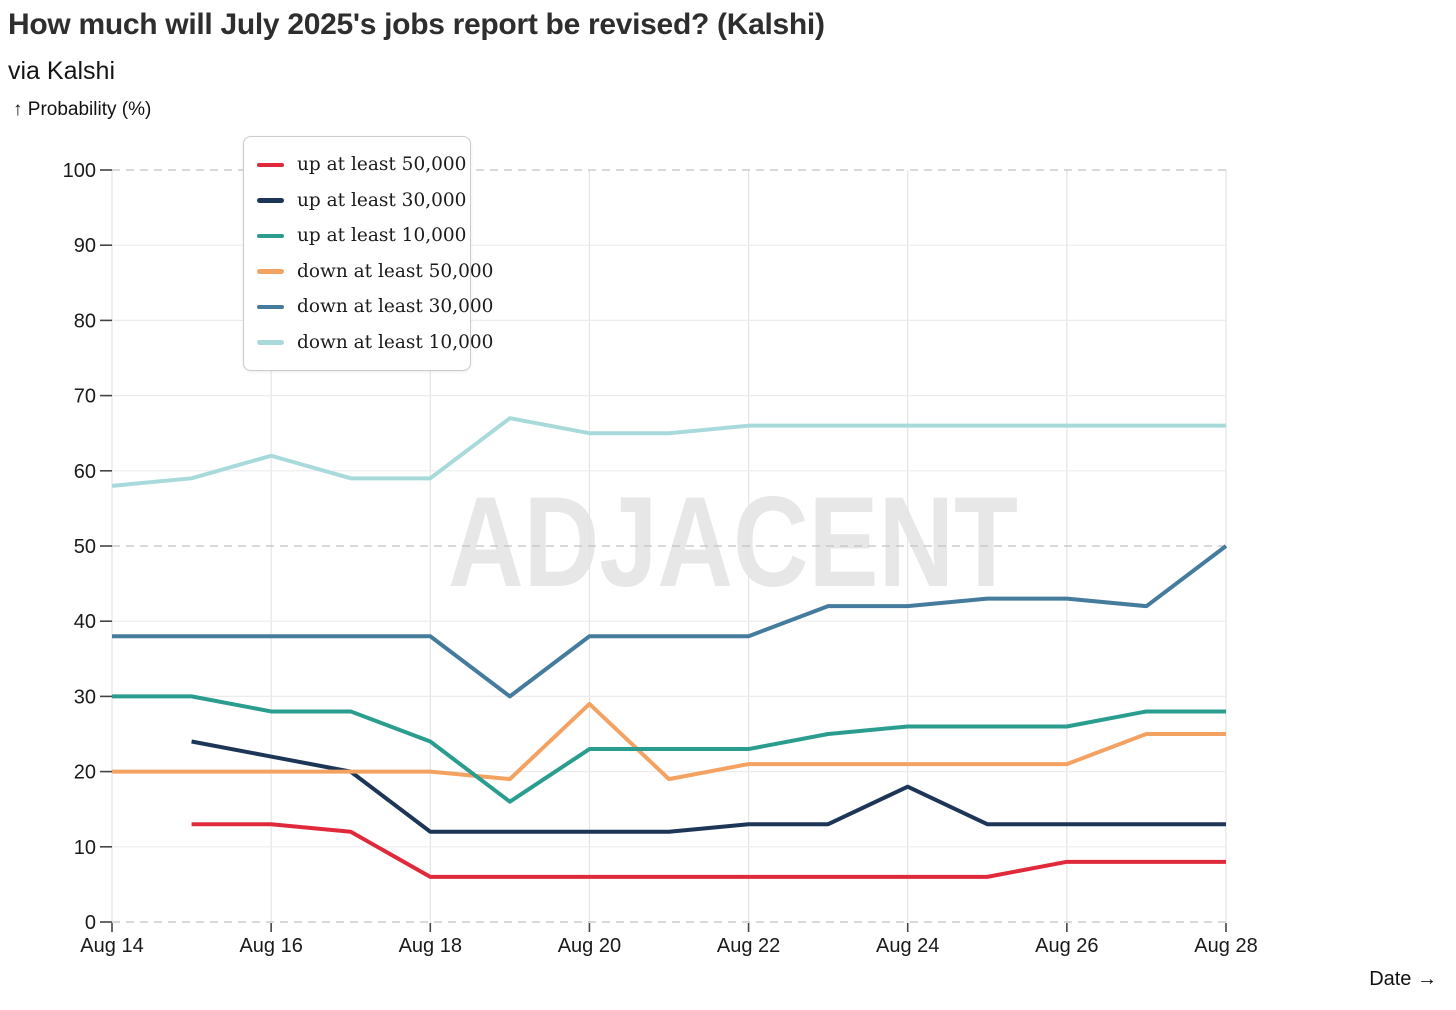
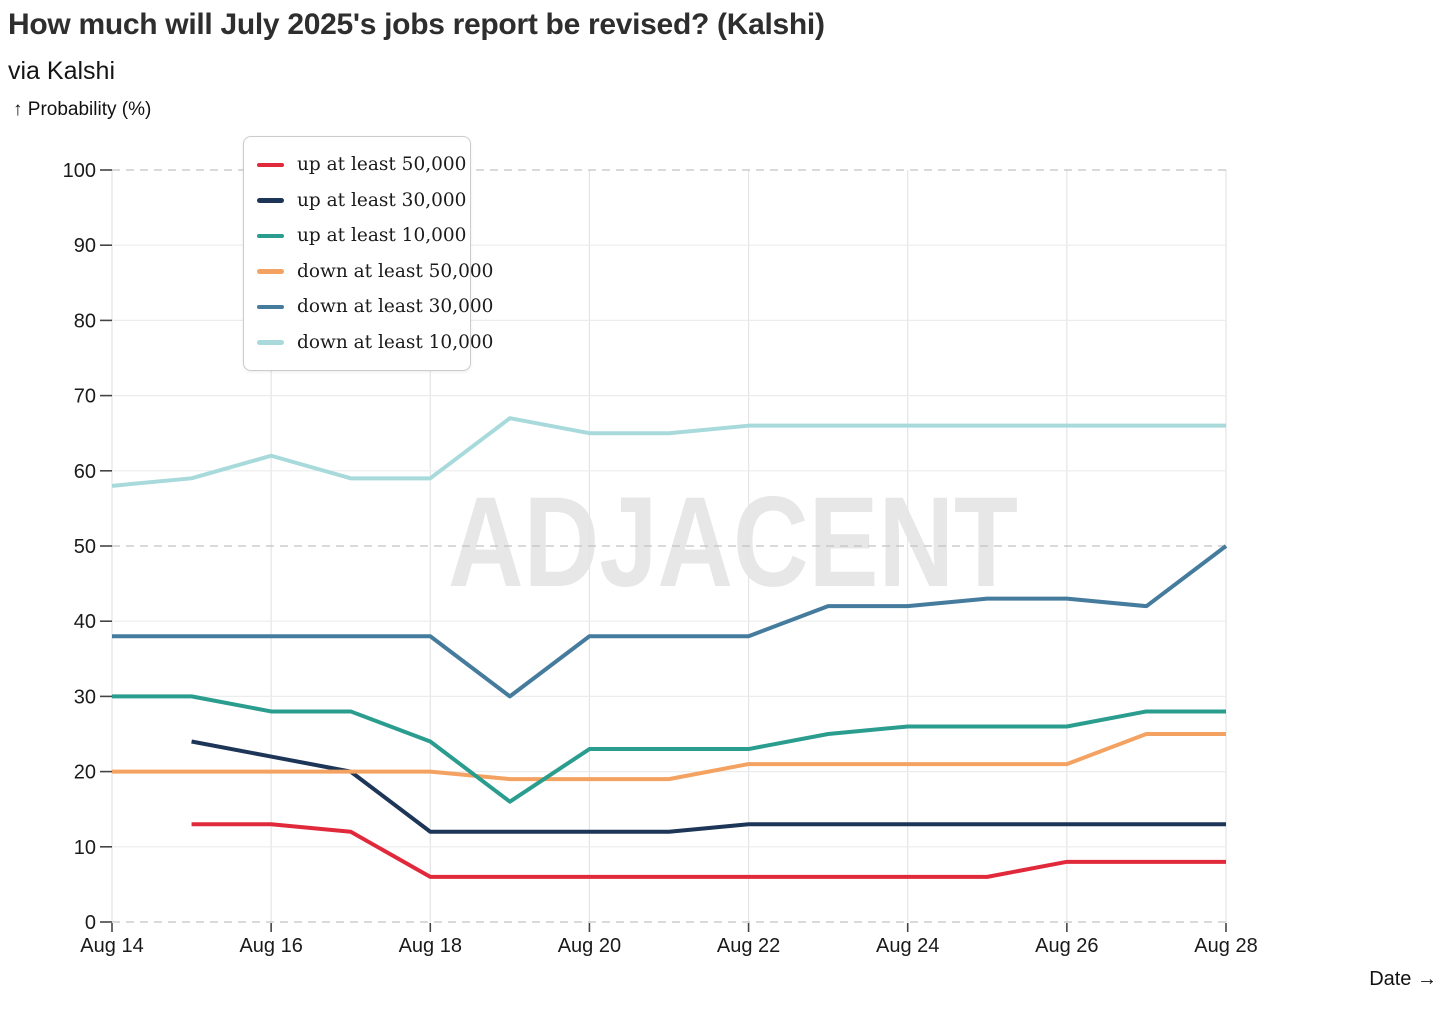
down at least 50,000/Aug 20: 29 -> 19
up at least 30,000/Aug 24: 18 -> 13
